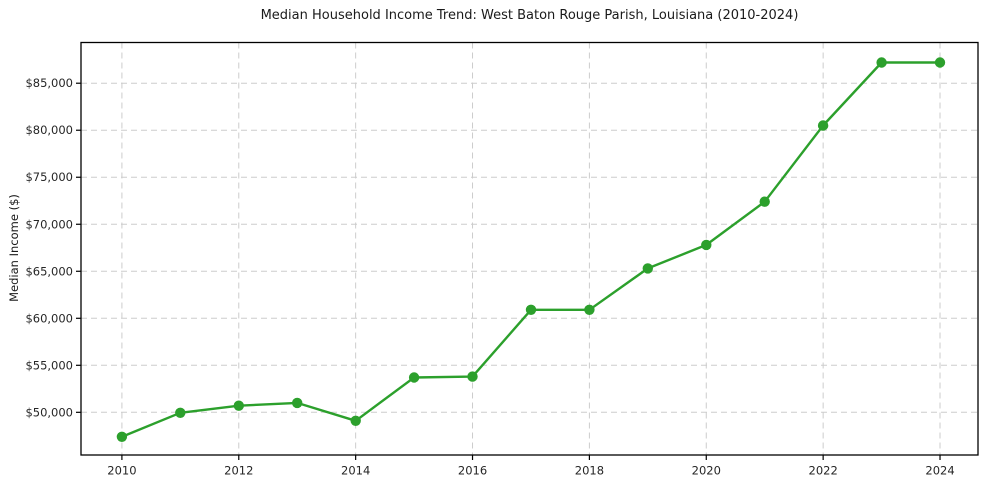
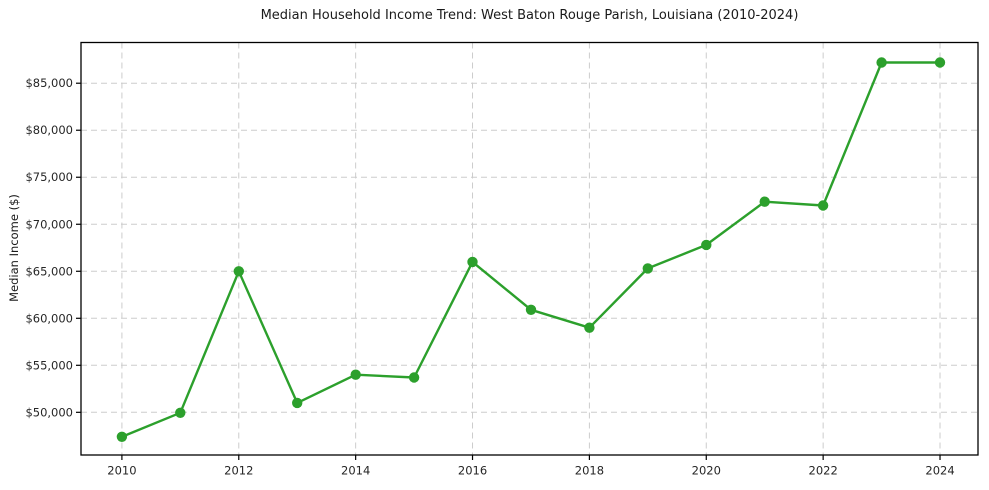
2012: $51000 -> $65000
2014: $49000 -> $54000
2016: $54000 -> $66000
2018: $61000 -> $59000
2022: $80000 -> $72000
